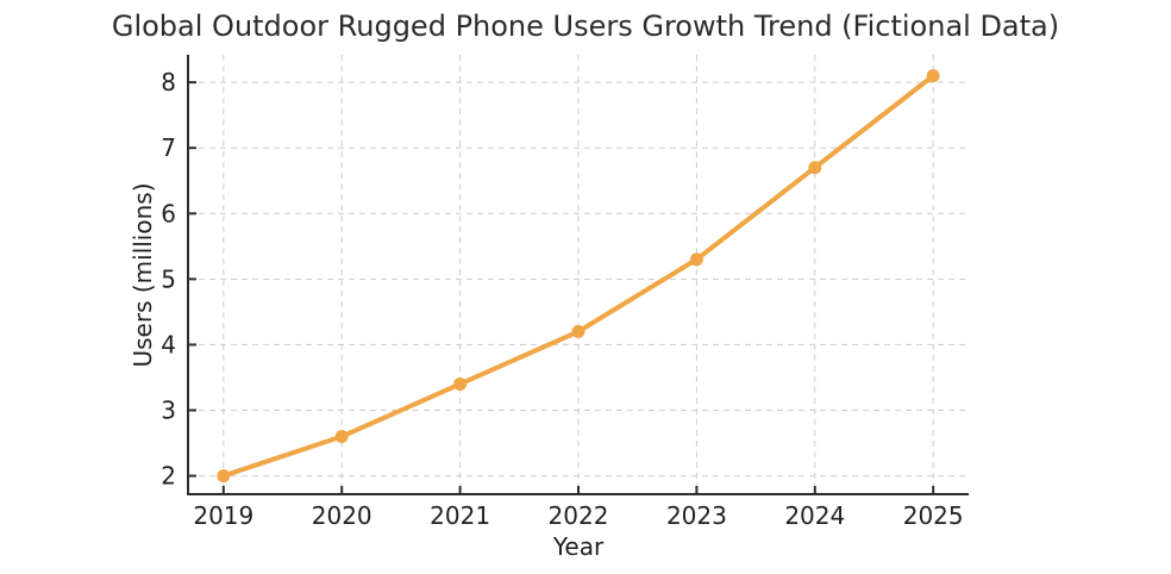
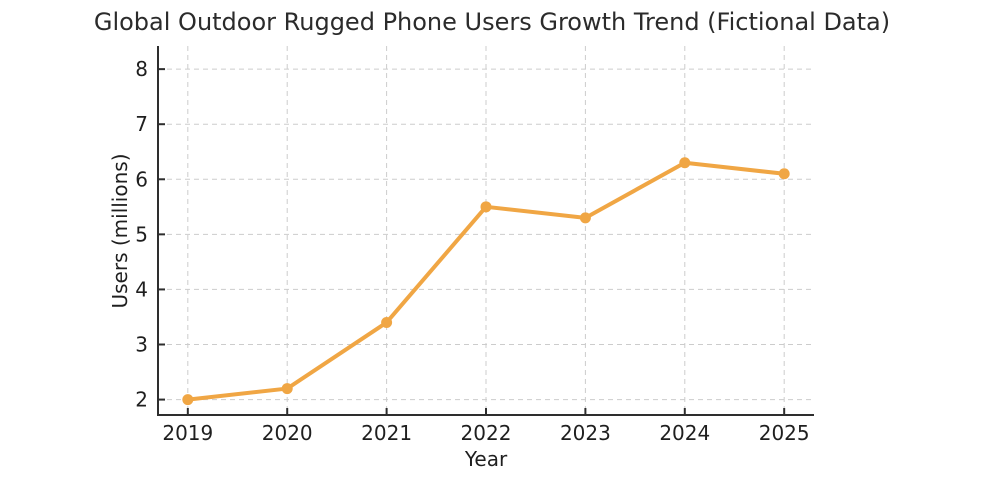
2020: 2.6 -> 2.2
2022: 4.2 -> 5.5
2024: 6.7 -> 6.3
2025: 8.1 -> 6.1
